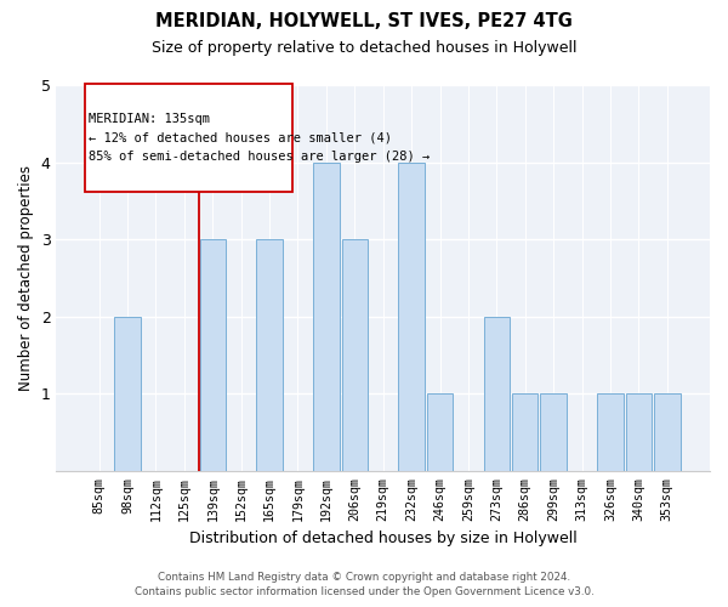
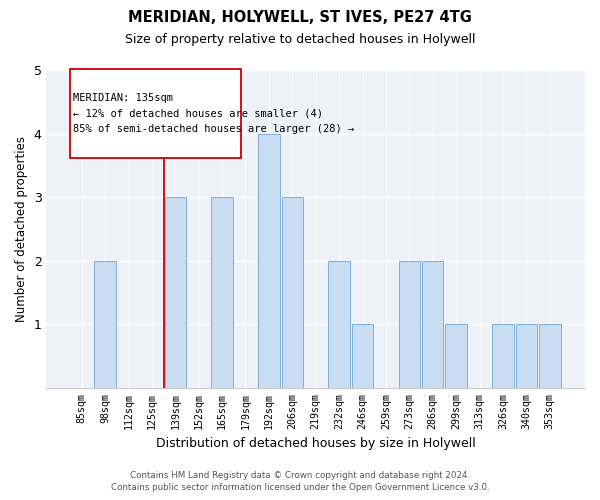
232sqm: 4 -> 2
286sqm: 1 -> 2
